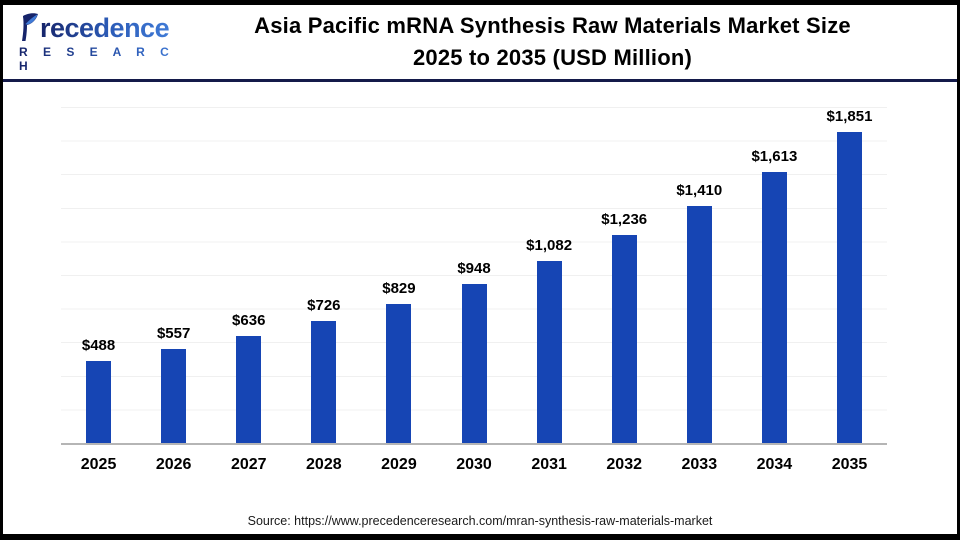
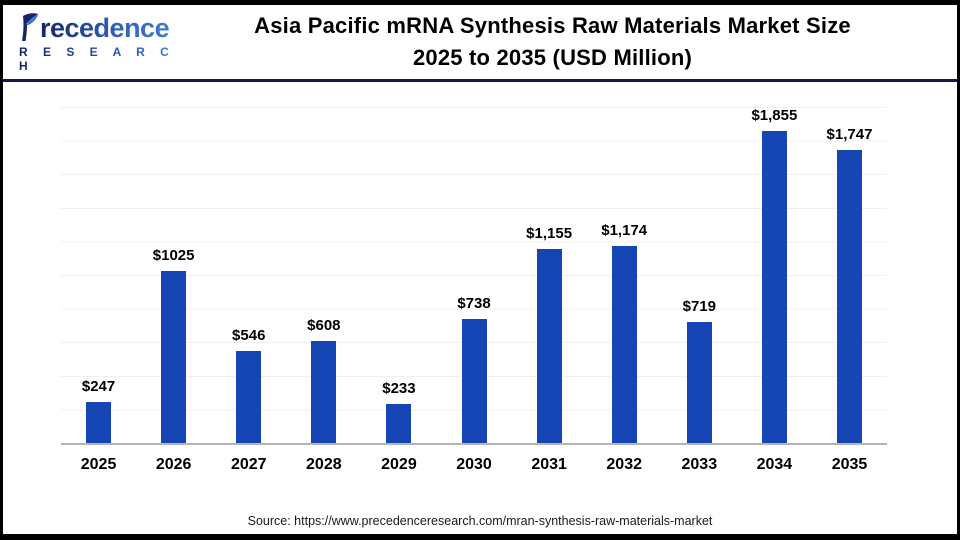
2025: $488 -> $247
2026: $557 -> $1025
2027: $636 -> $546
2028: $726 -> $608
2029: $829 -> $233
2030: $948 -> $738
2031: $1,082 -> $1,155
2032: $1,236 -> $1,174
2033: $1,410 -> $719
2034: $1,613 -> $1,855
2035: $1,851 -> $1,747
